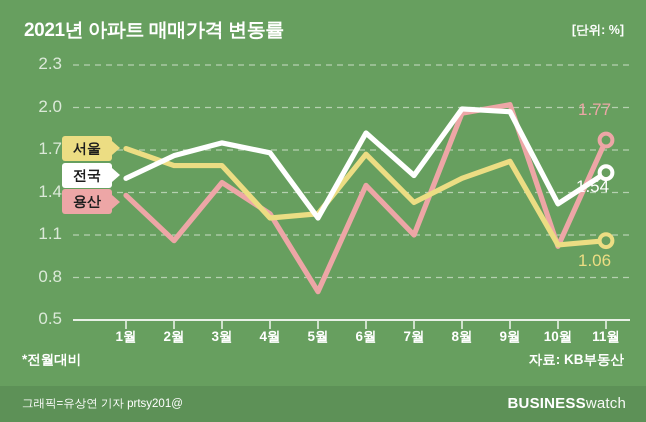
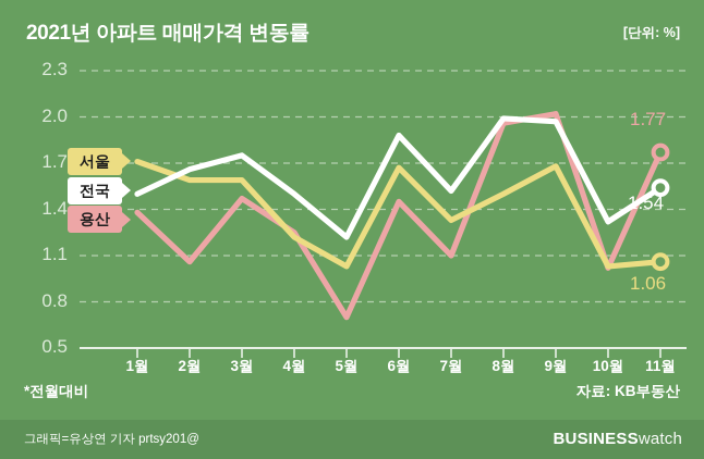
전국/4월: 1.68 -> 1.50
서울/5월: 1.25 -> 1.03
전국/6월: 1.82 -> 1.88
서울/9월: 1.62 -> 1.68
